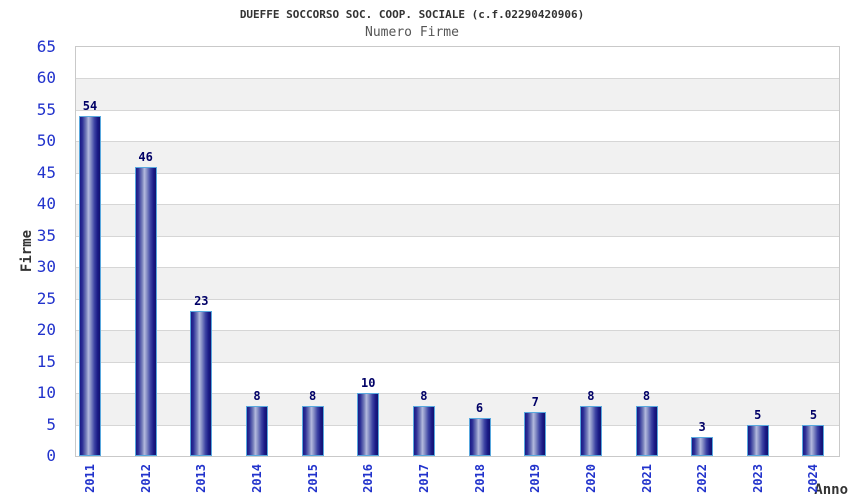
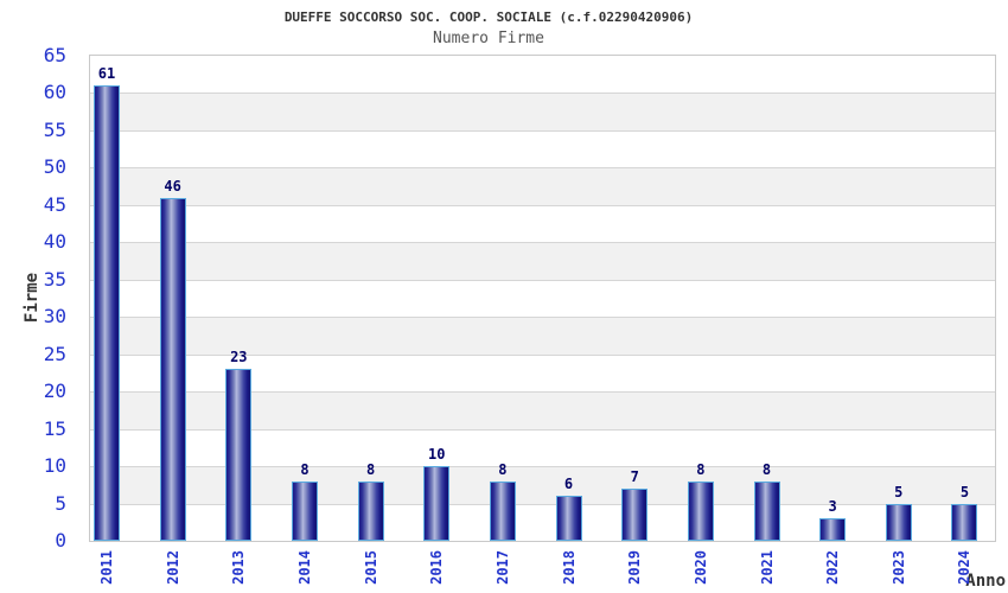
2011: 54 -> 61
